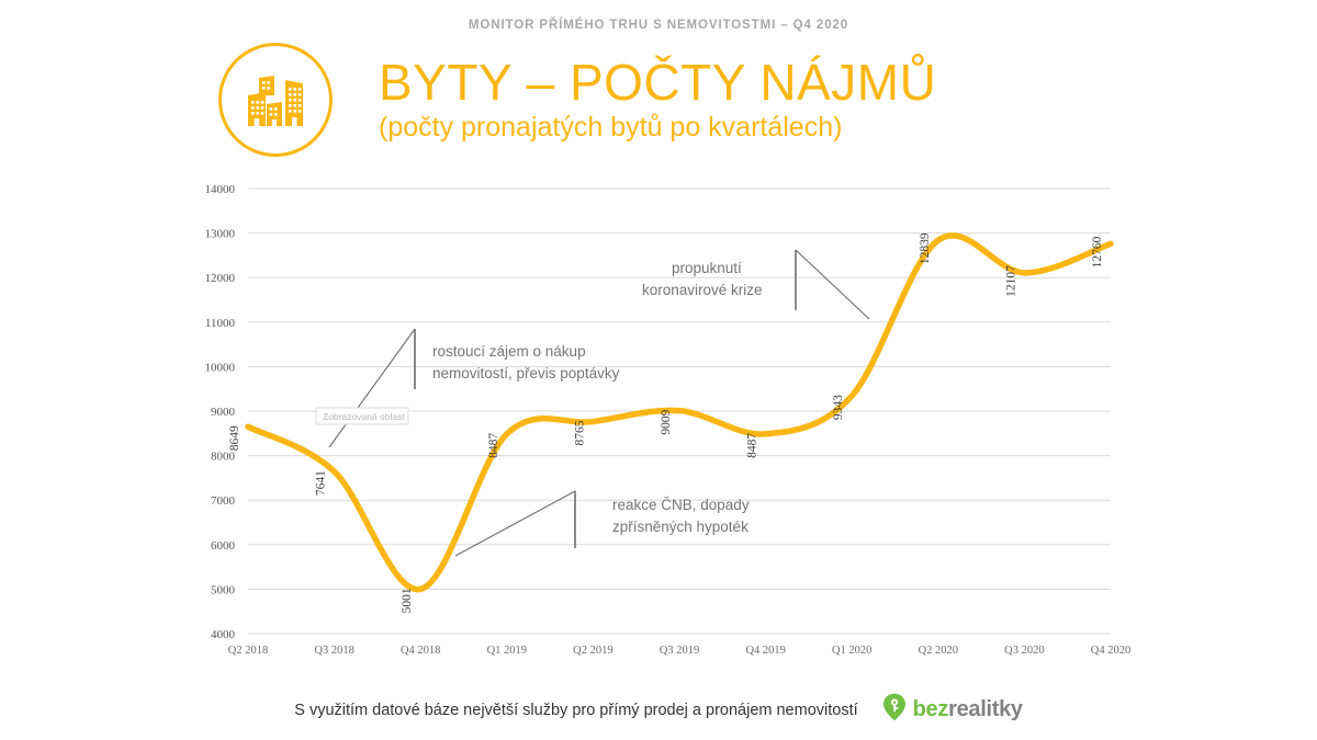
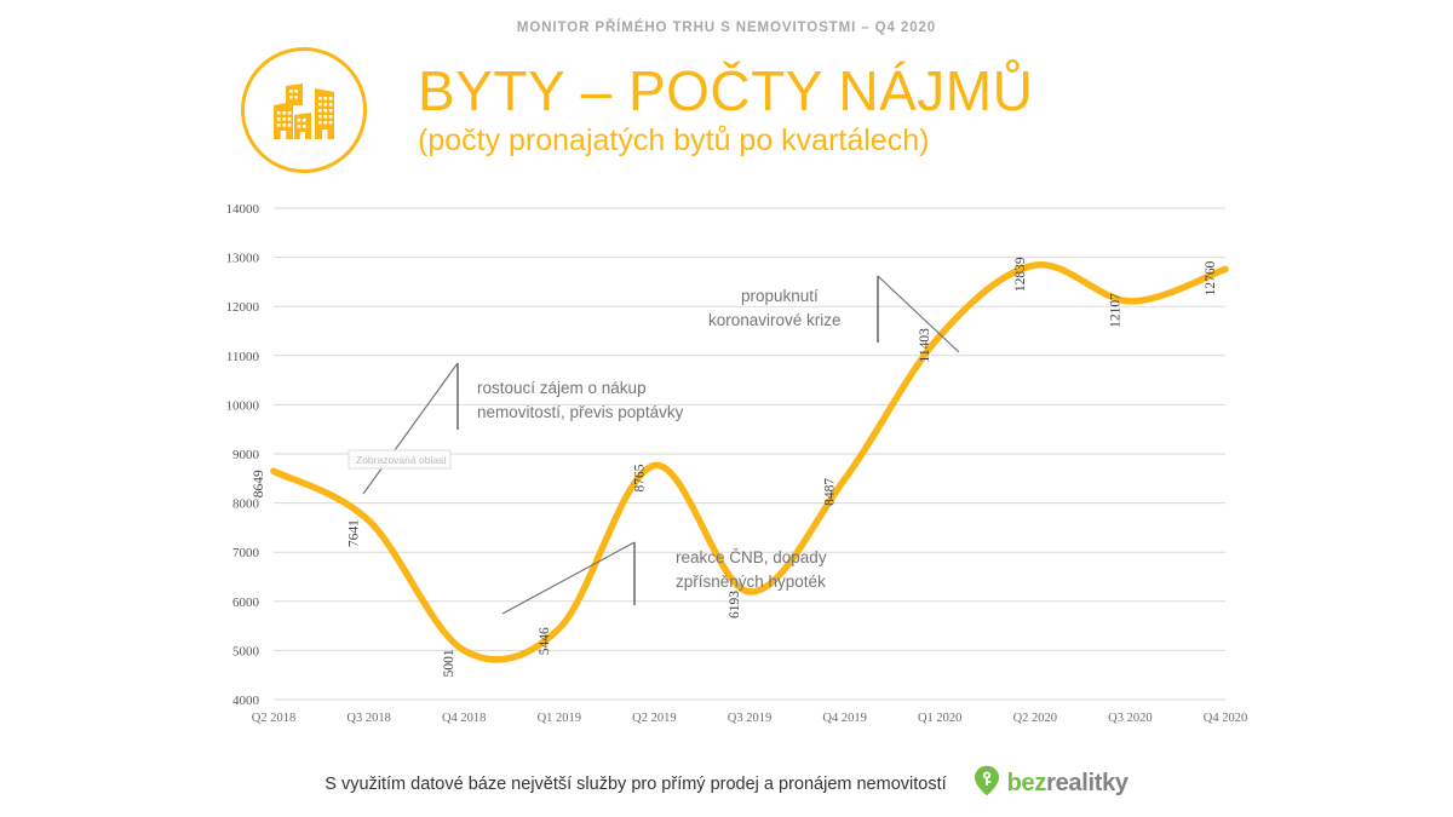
Q1 2019: 8487 -> 5446
Q3 2019: 9009 -> 6193
Q1 2020: 9343 -> 11403
